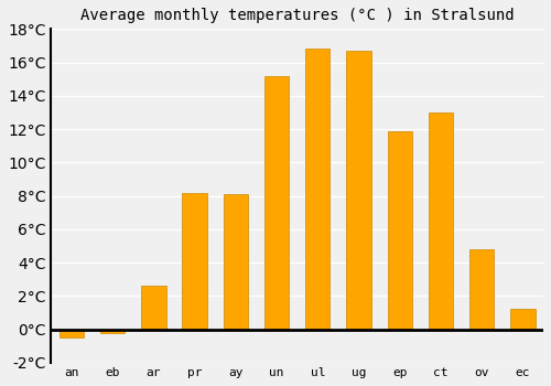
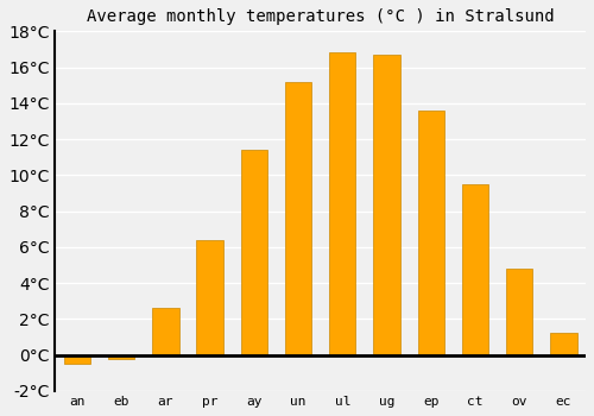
pr: 8.2°C -> 6.4°C
ay: 8.1°C -> 11.4°C
ep: 11.9°C -> 13.6°C
ct: 13.0°C -> 9.5°C
